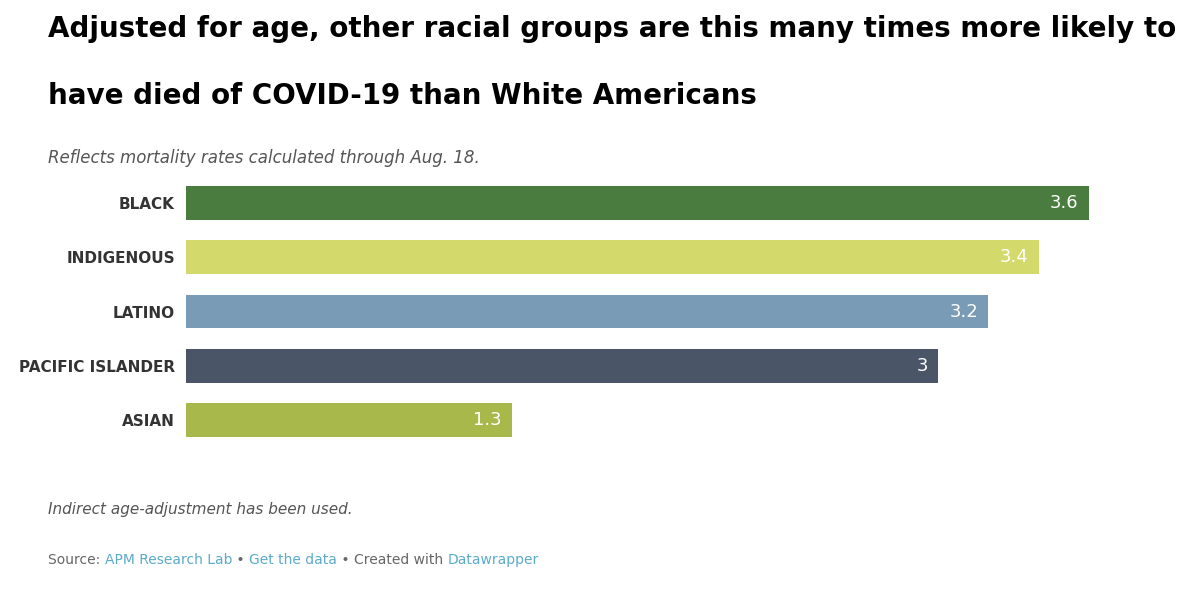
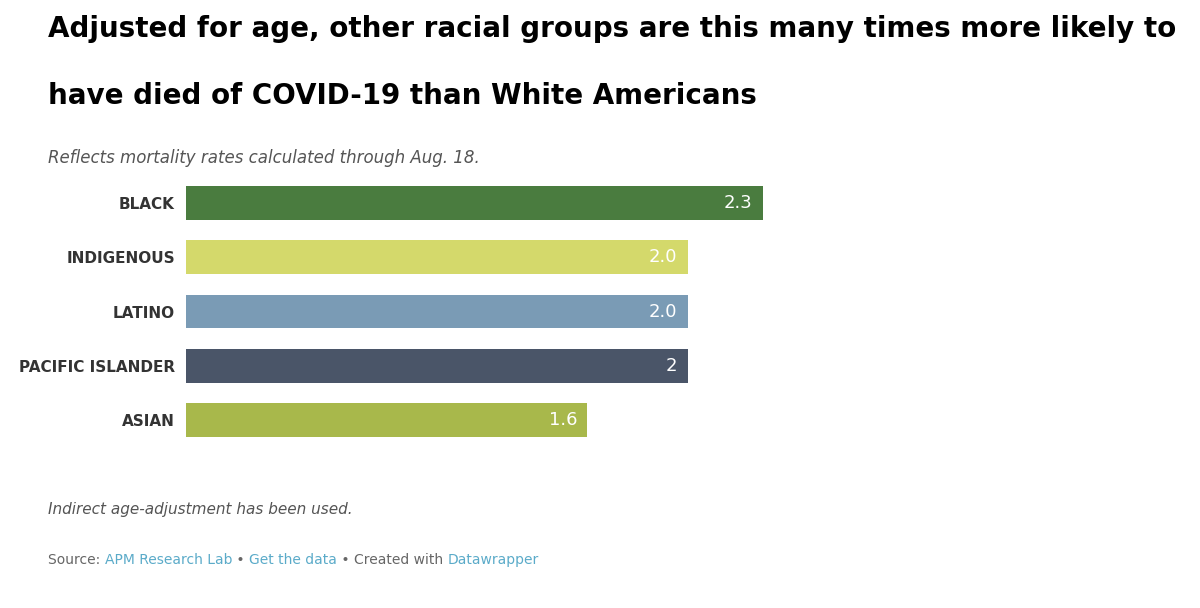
BLACK: 3.6 -> 2.3
INDIGENOUS: 3 -> 2
LATINO: 3 -> 2
PACIFIC ISLANDER: 3 -> 2
ASIAN: 1.3 -> 1.6
